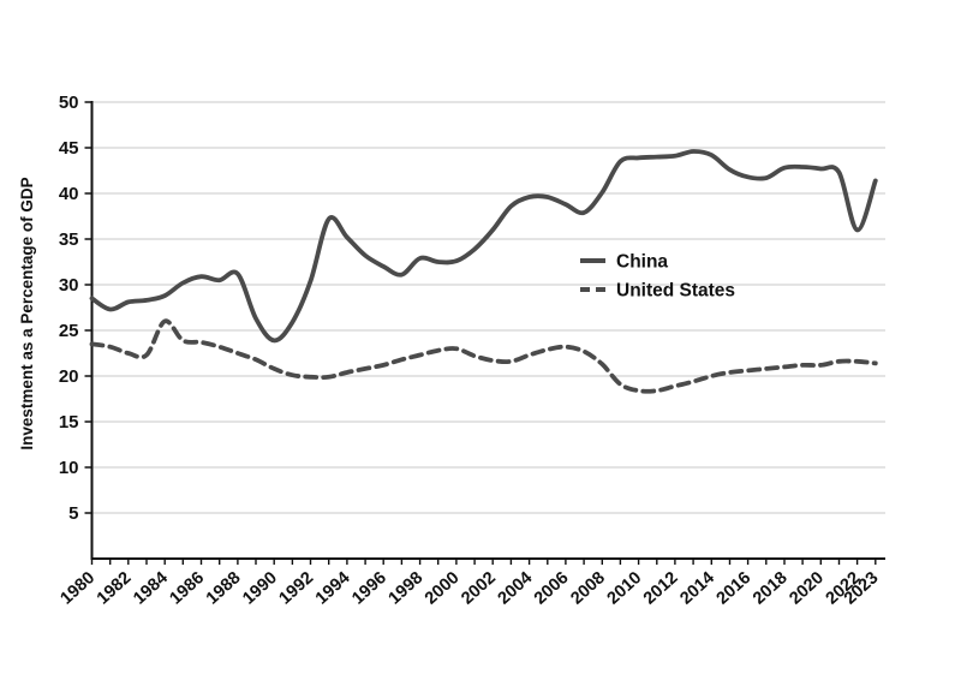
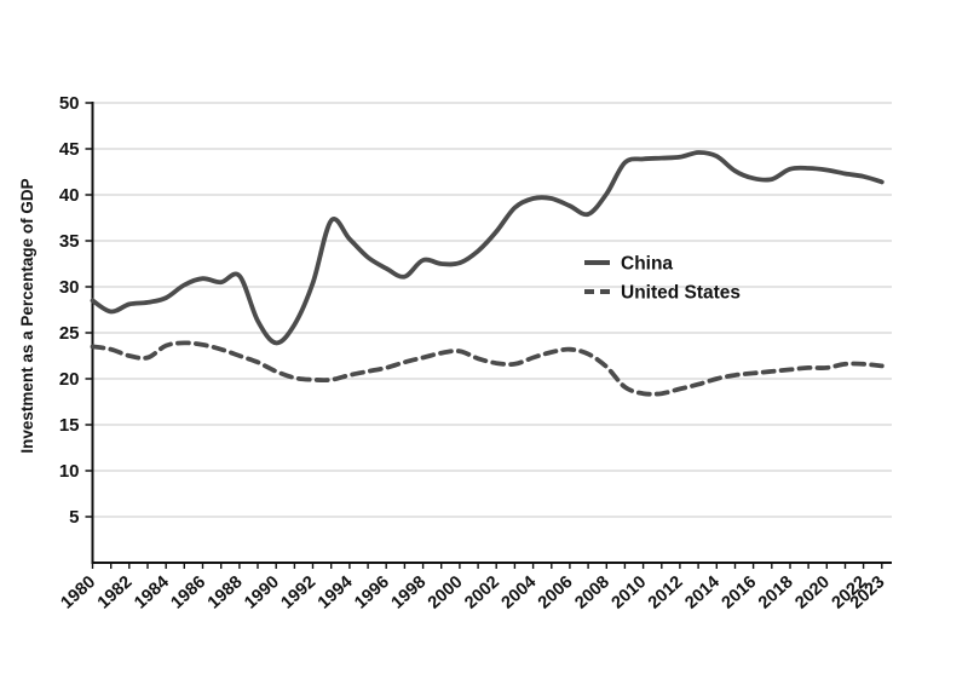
United States/1984: 26 -> 24
China/2022: 36 -> 42
